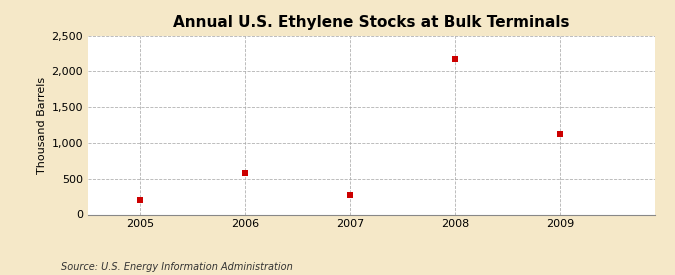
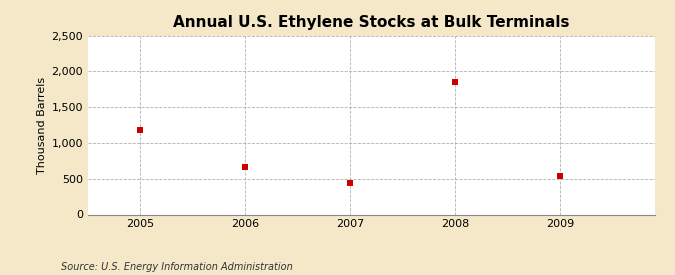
2005: 200 -> 1,180
2006: 580 -> 660
2007: 270 -> 440
2008: 2,170 -> 1,860
2009: 1,120 -> 540
